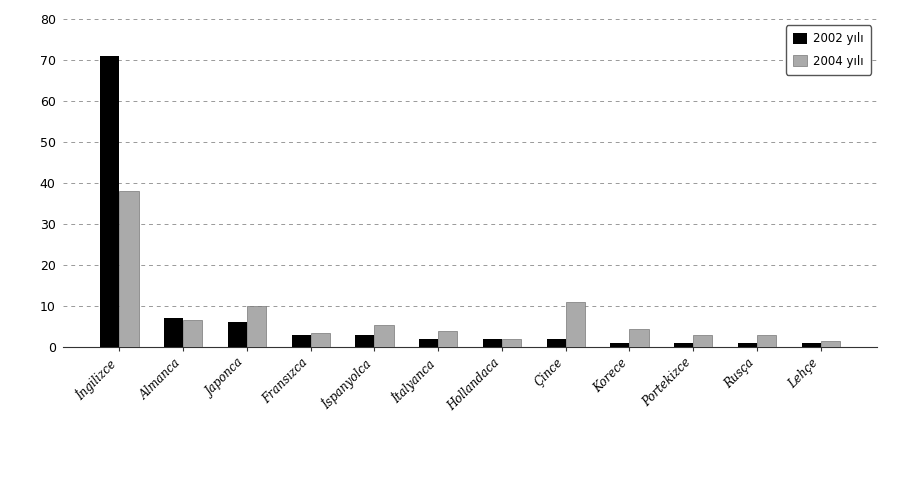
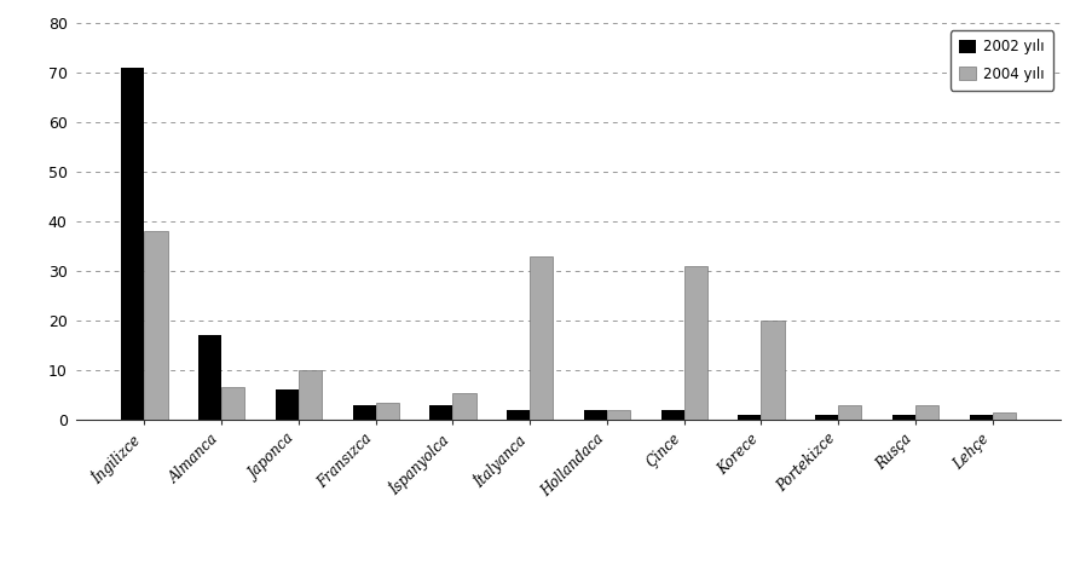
2002 yılı/Almanca: 7 -> 17
2004 yılı/İtalyanca: 4.0 -> 33.0
2004 yılı/Çince: 11.0 -> 31.0
2004 yılı/Korece: 4.5 -> 20.0
